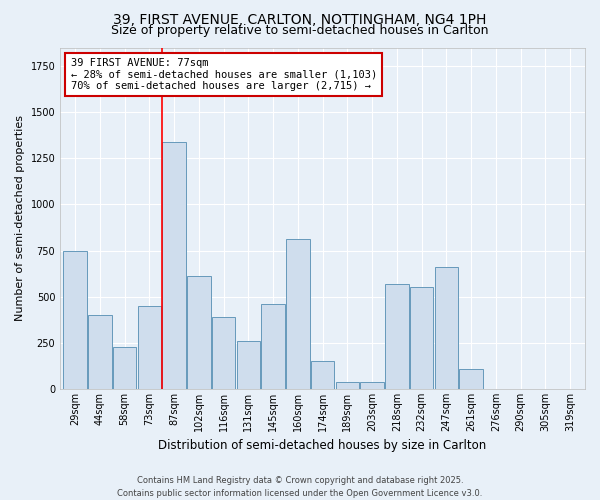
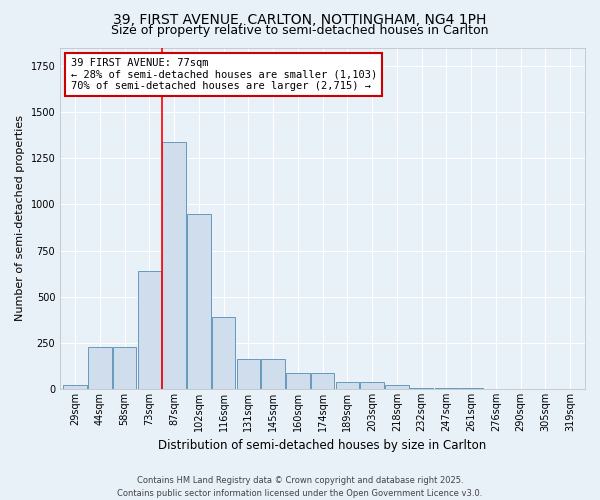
29sqm: 750 -> 20
44sqm: 400 -> 230
73sqm: 450 -> 640
102sqm: 610 -> 950
131sqm: 260 -> 160
145sqm: 460 -> 160
160sqm: 810 -> 80
174sqm: 150 -> 80
218sqm: 570 -> 20
232sqm: 550 -> 0
247sqm: 660 -> 0
261sqm: 110 -> 0
